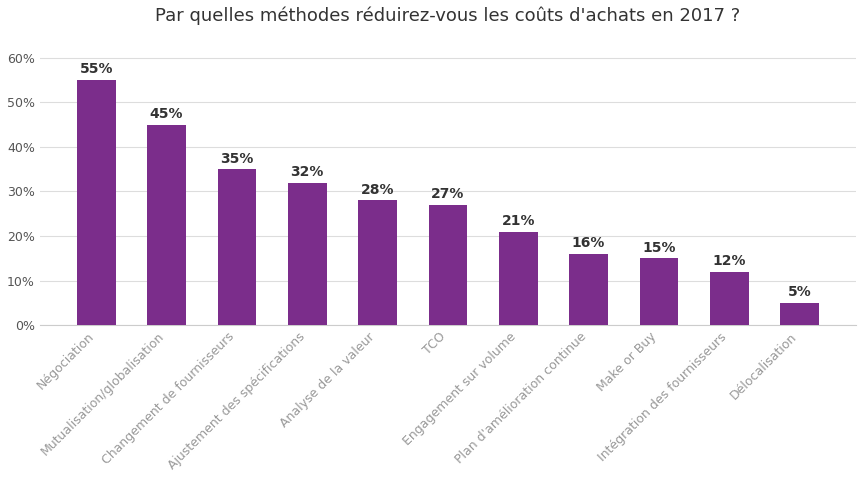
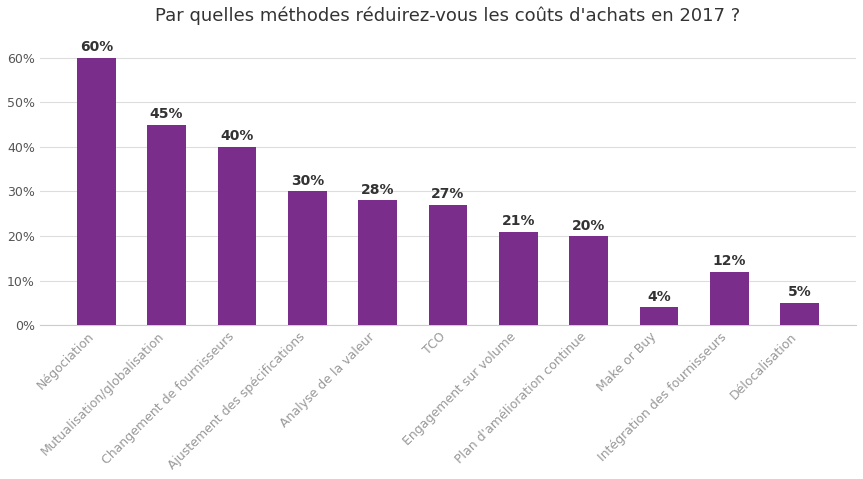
Négociation: 55% -> 60%
Changement de fournisseurs: 35% -> 40%
Ajustement des spécifications: 32% -> 30%
Plan d'amélioration continue: 16% -> 20%
Make or Buy: 15% -> 4%
